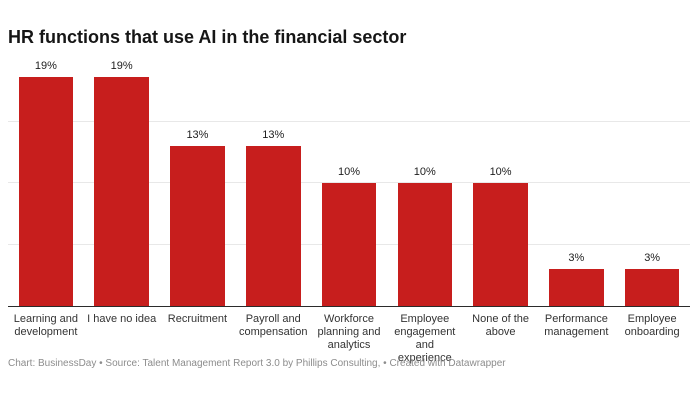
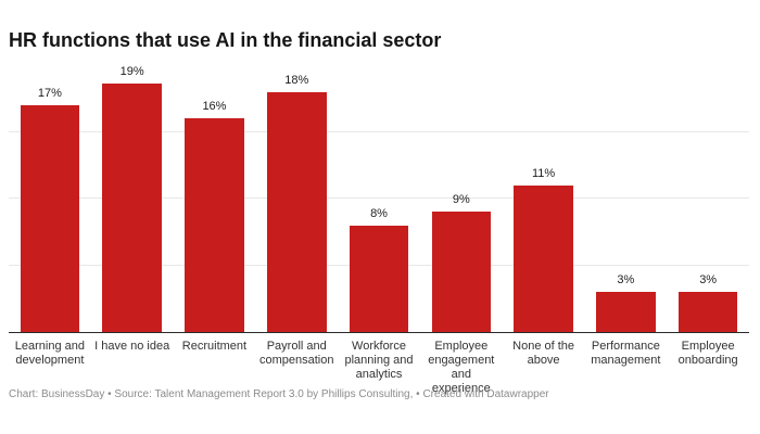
Learning and development: 19% -> 17%
Recruitment: 13% -> 16%
Payroll and compensation: 13% -> 18%
Workforce planning and analytics: 10% -> 8%
Employee engagement and experience: 10% -> 9%
None of the above: 10% -> 11%
